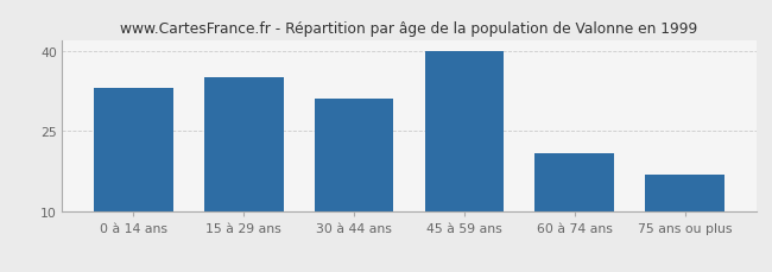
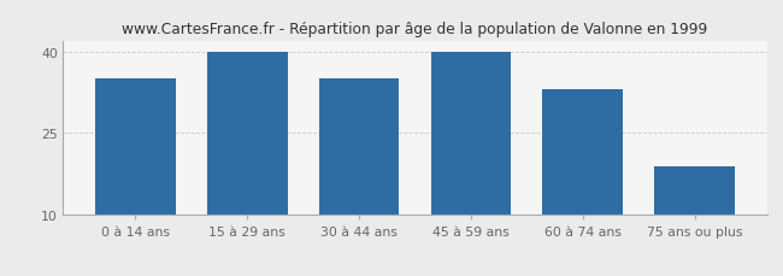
0 à 14 ans: 33 -> 35
15 à 29 ans: 35 -> 40
30 à 44 ans: 31 -> 35
60 à 74 ans: 21 -> 33
75 ans ou plus: 17 -> 19
